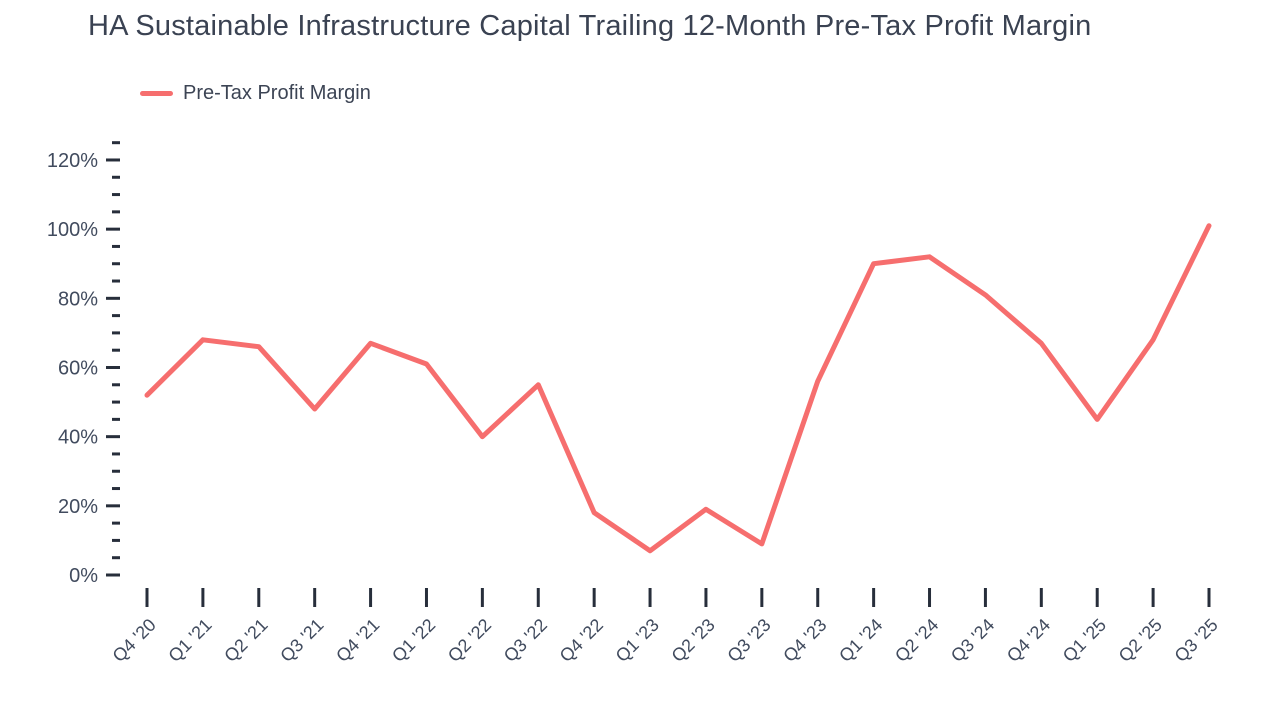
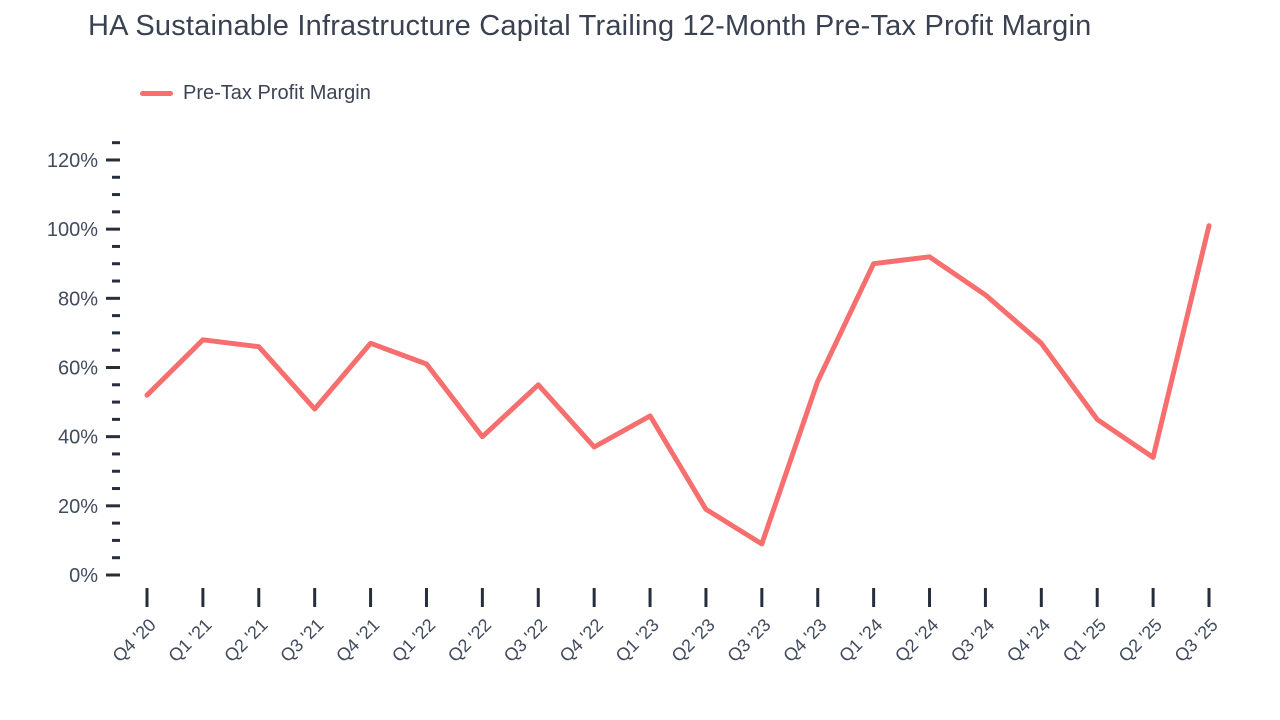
Q4 '22: 18% -> 37%
Q1 '23: 7% -> 46%
Q2 '25: 68% -> 34%
